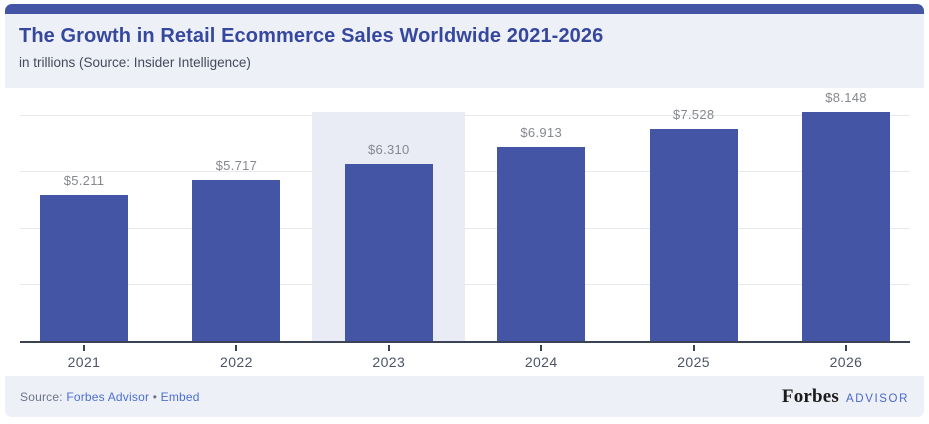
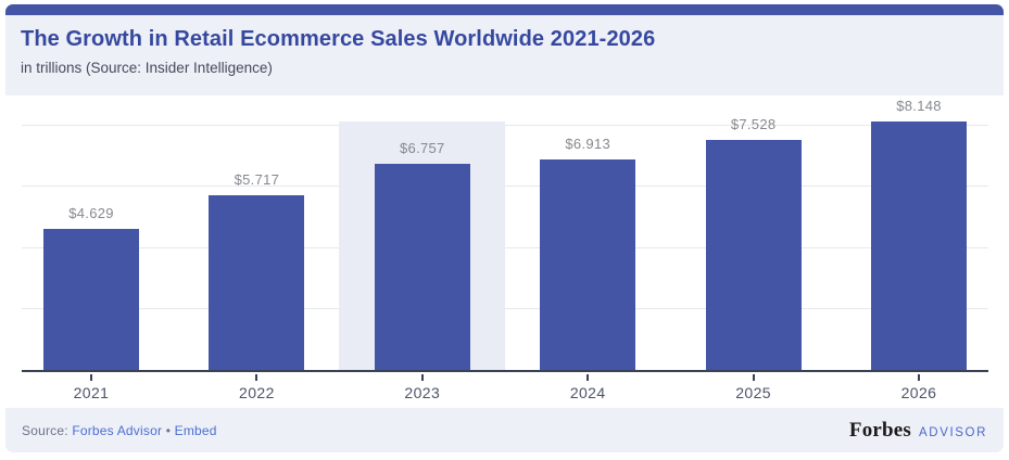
2021: $5.211 -> $4.629
2023: $6.310 -> $6.757
